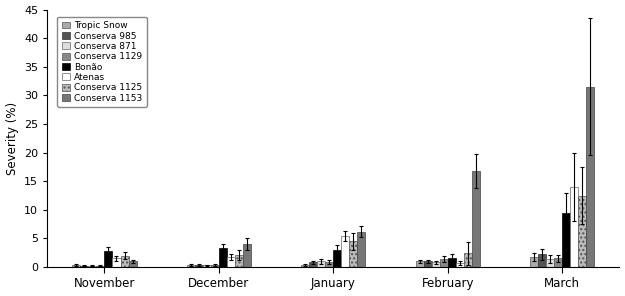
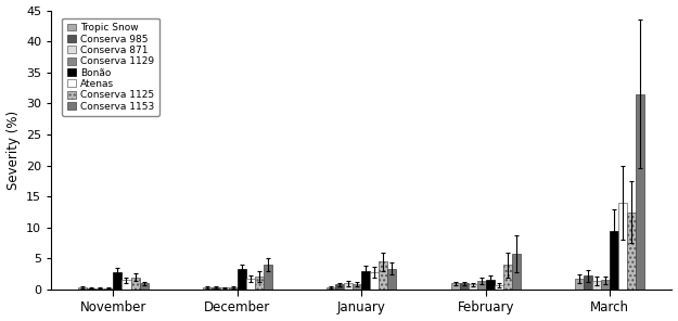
Atenas/January: 5.4 -> 2.8
Conserva 1153/January: 6.2 -> 3.4
Conserva 1125/February: 2.4 -> 4.0
Conserva 1153/February: 16.8 -> 5.8
